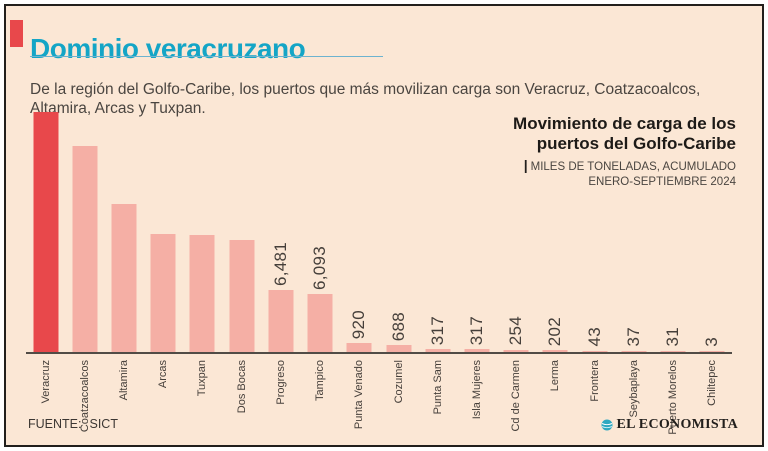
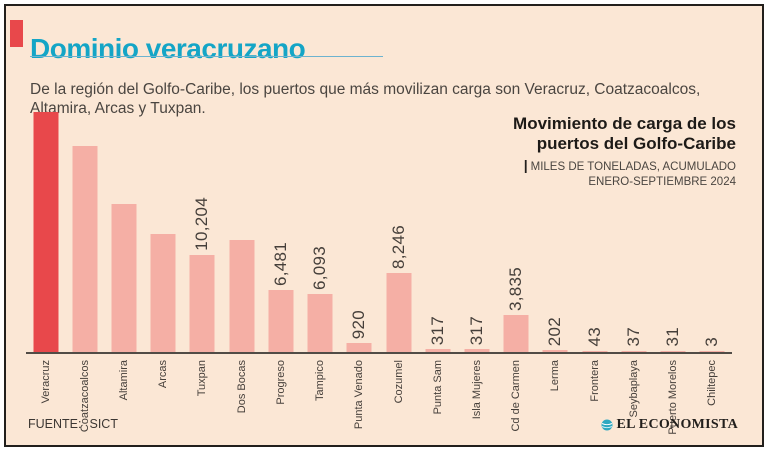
Tuxpan: 12,211 -> 10,204
Cozumel: 688 -> 8,246
Cd de Carmen: 254 -> 3,835
